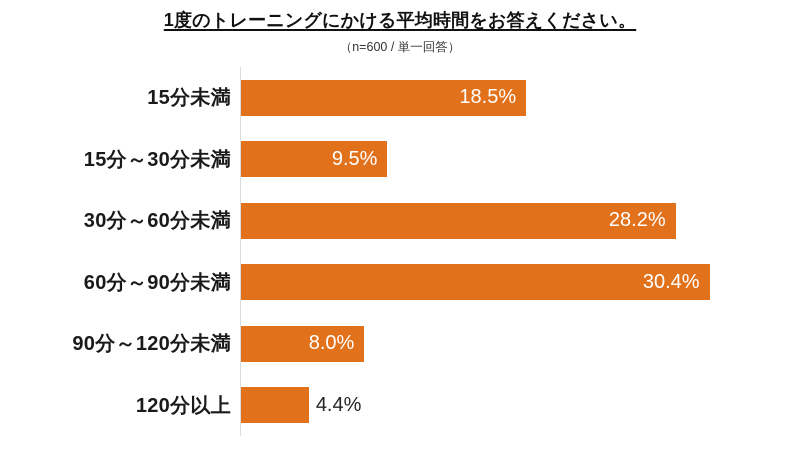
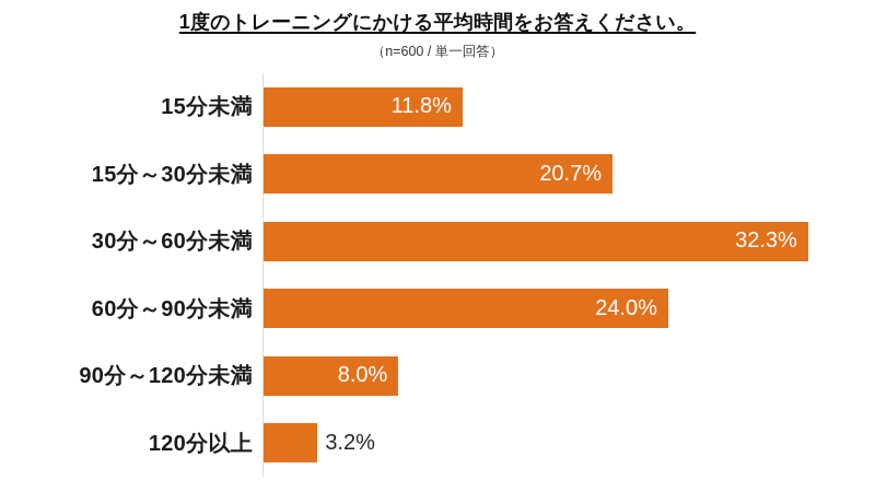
15分未満: 18.5% -> 11.8%
15分～30分未満: 9.5% -> 20.7%
30分～60分未満: 28.2% -> 32.3%
60分～90分未満: 30.4% -> 24.0%
120分以上: 4.4% -> 3.2%
